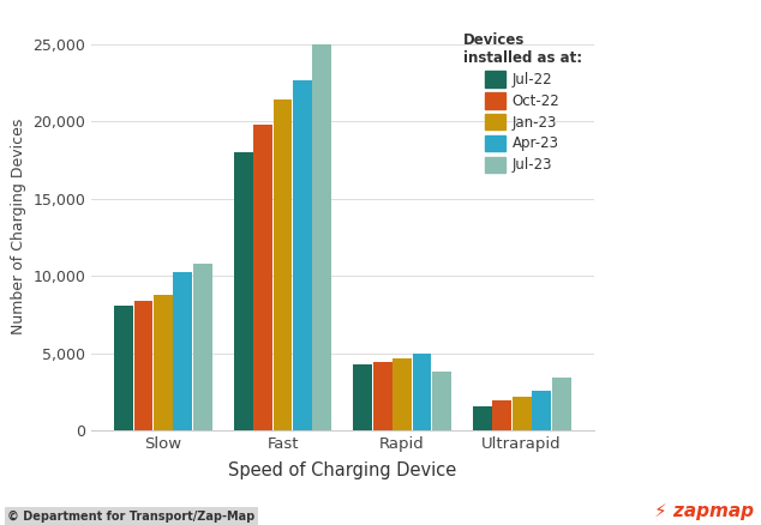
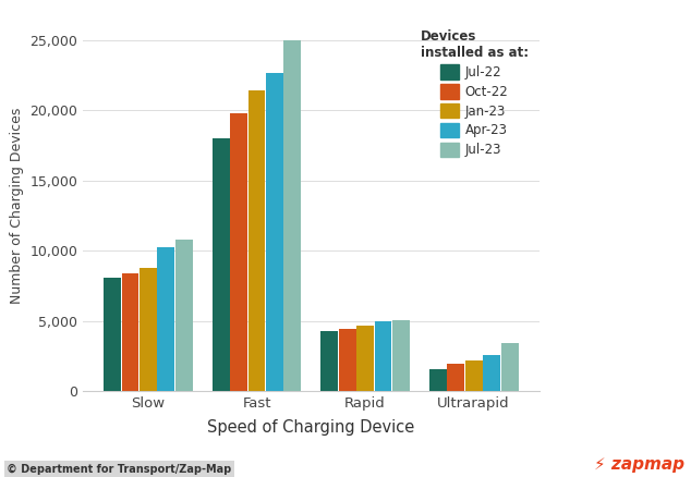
Jul-23/Rapid: 3,800 -> 5,000
